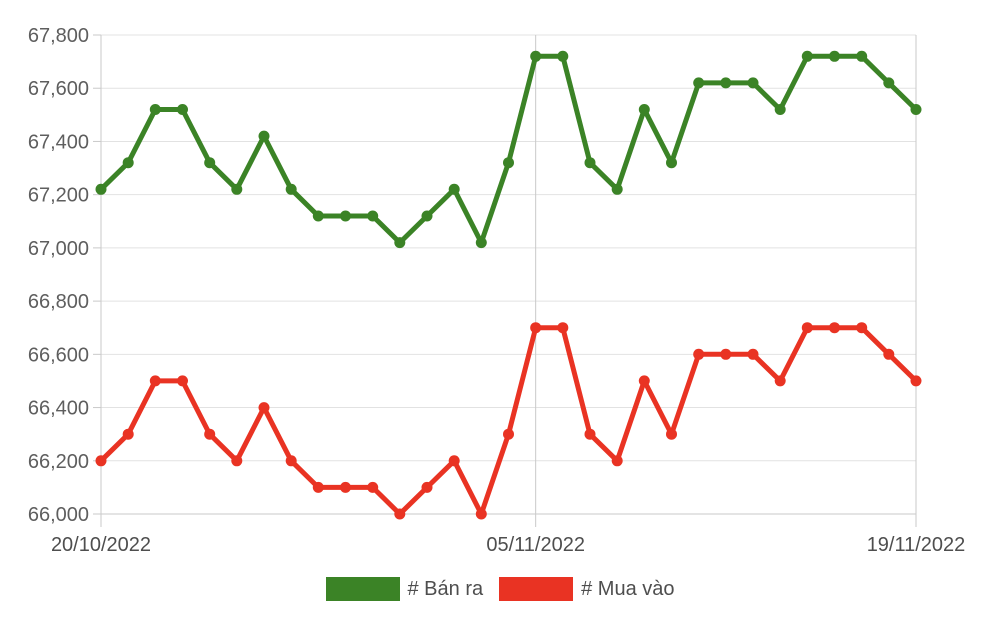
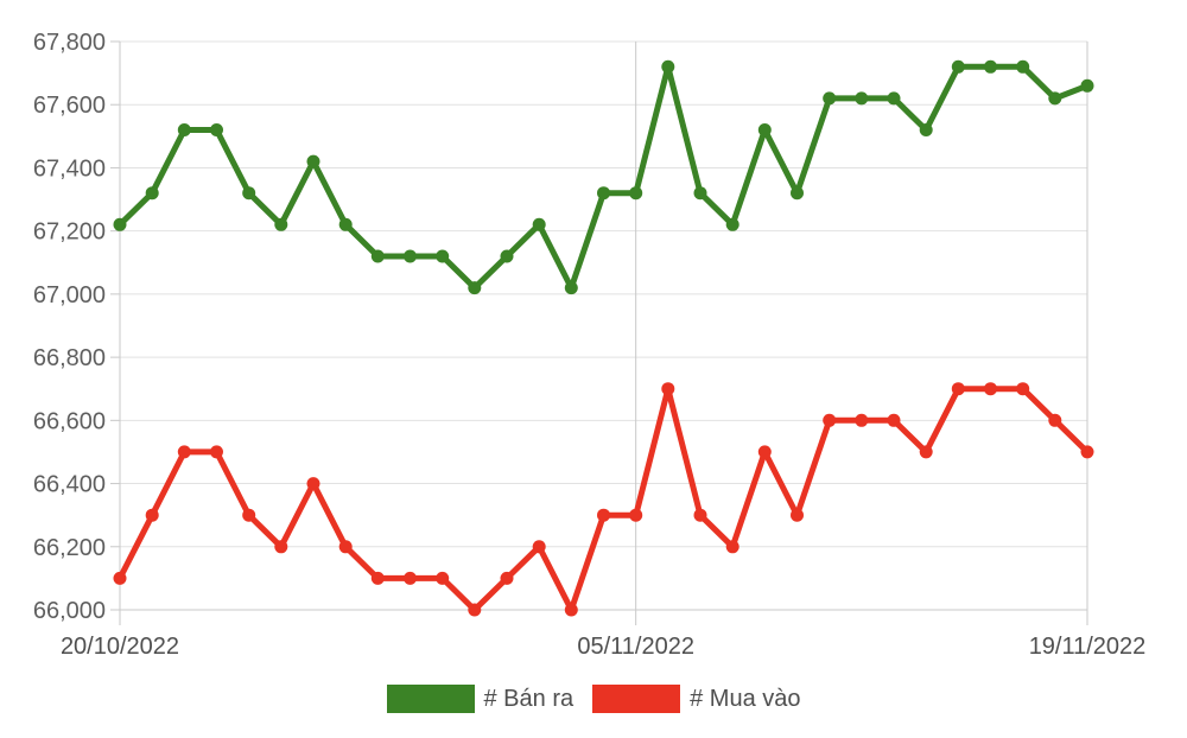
# Mua vào/20/10/2022: 66200 -> 66100
# Bán ra/05/11/2022: 67720 -> 67320
# Mua vào/05/11/2022: 66700 -> 66300
# Bán ra/19/11/2022: 67520 -> 67660
